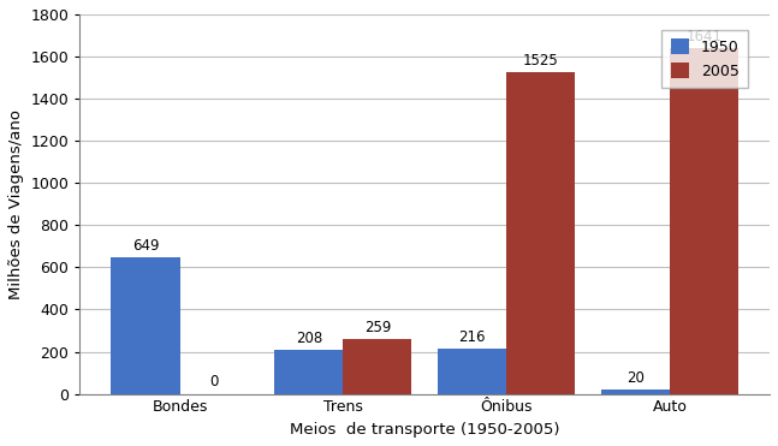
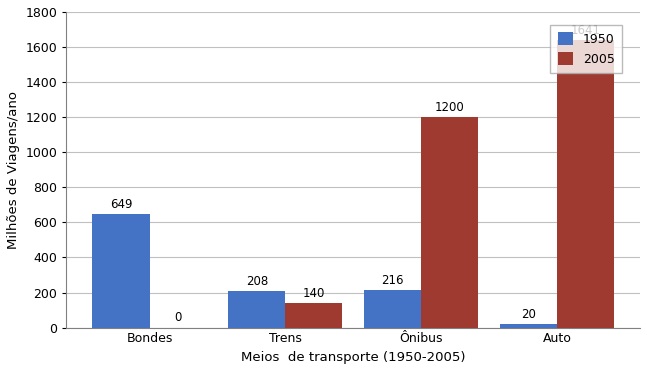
2005/Trens: 259 -> 140
2005/Ônibus: 1525 -> 1200
